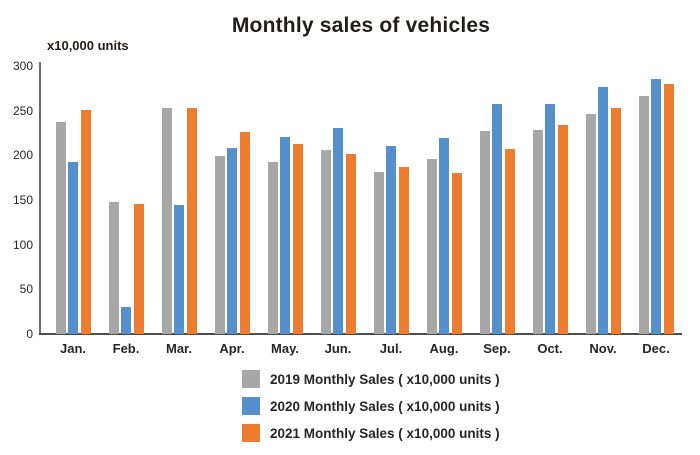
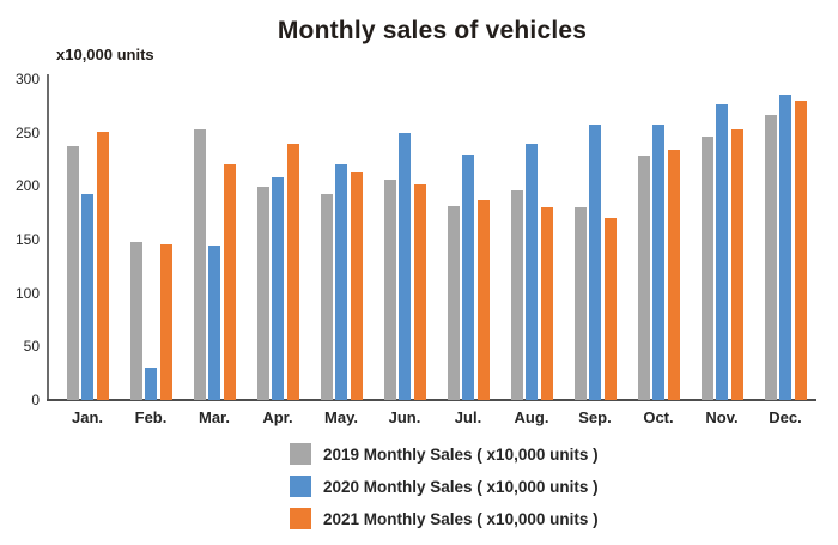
2021 Monthly Sales ( x10,000 units )/Mar.: 250 -> 220
2021 Monthly Sales ( x10,000 units )/Apr.: 230 -> 240
2020 Monthly Sales ( x10,000 units )/Jun.: 230 -> 250
2020 Monthly Sales ( x10,000 units )/Jul.: 210 -> 230
2020 Monthly Sales ( x10,000 units )/Aug.: 220 -> 240
2019 Monthly Sales ( x10,000 units )/Sep.: 230 -> 180
2021 Monthly Sales ( x10,000 units )/Sep.: 210 -> 170
